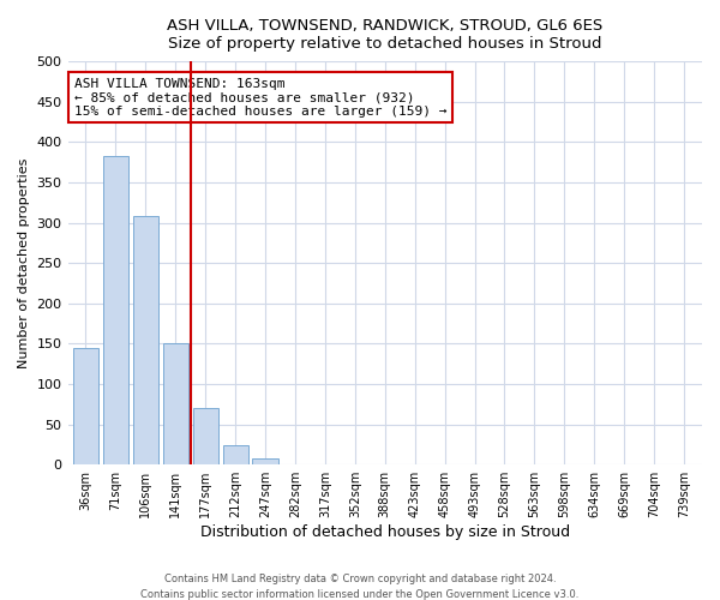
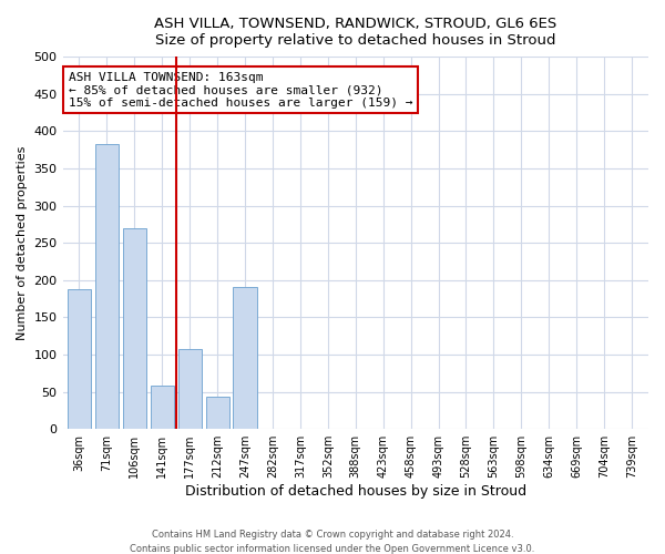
36sqm: 144 -> 188
106sqm: 308 -> 270
141sqm: 150 -> 58
177sqm: 70 -> 108
212sqm: 24 -> 44
247sqm: 8 -> 190
